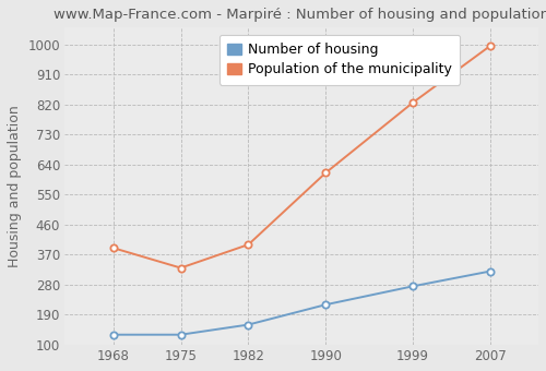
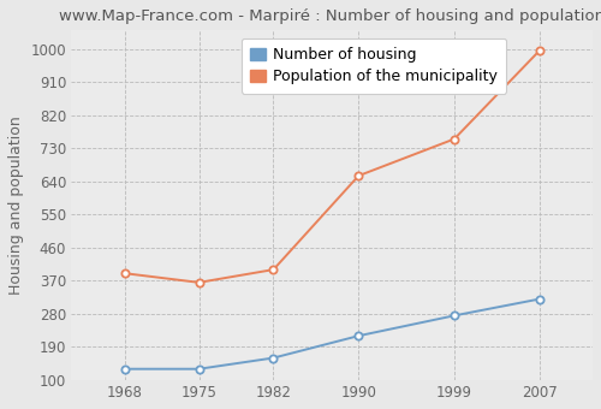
Population of the municipality/1975: 330 -> 365
Population of the municipality/1990: 615 -> 655
Population of the municipality/1999: 825 -> 755
